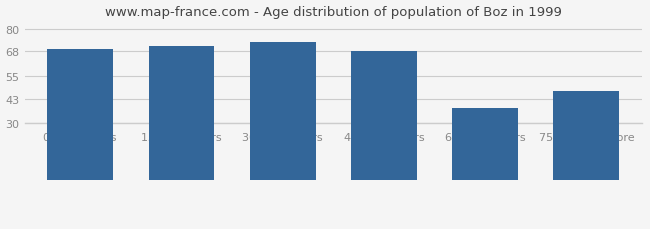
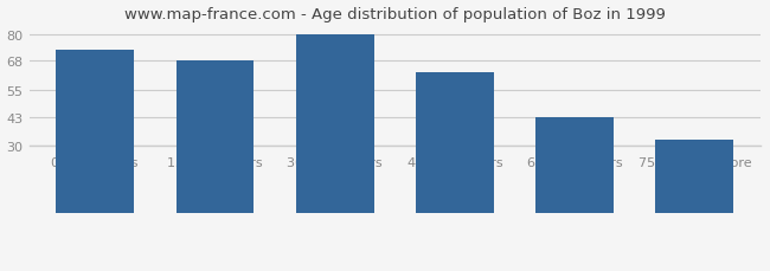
0 to 14 years: 69 -> 73
15 to 29 years: 71 -> 68
30 to 44 years: 73 -> 80
45 to 59 years: 68 -> 63
60 to 74 years: 38 -> 43
75 years or more: 47 -> 33
